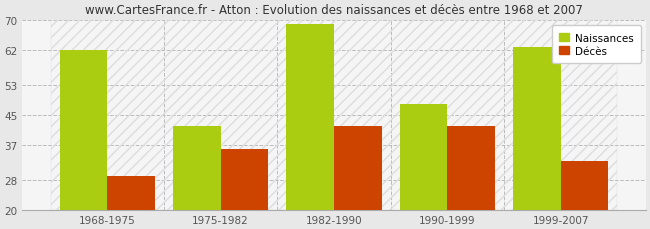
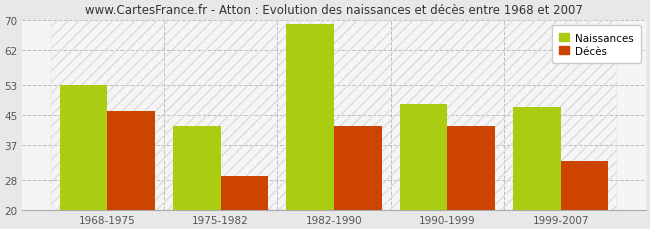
Naissances/1968-1975: 62 -> 53
Décès/1968-1975: 29 -> 46
Décès/1975-1982: 36 -> 29
Naissances/1999-2007: 63 -> 47
